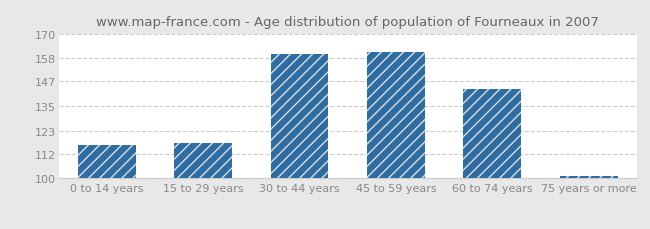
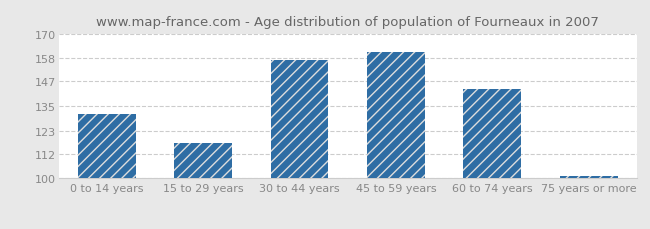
0 to 14 years: 116 -> 131
30 to 44 years: 160 -> 157
